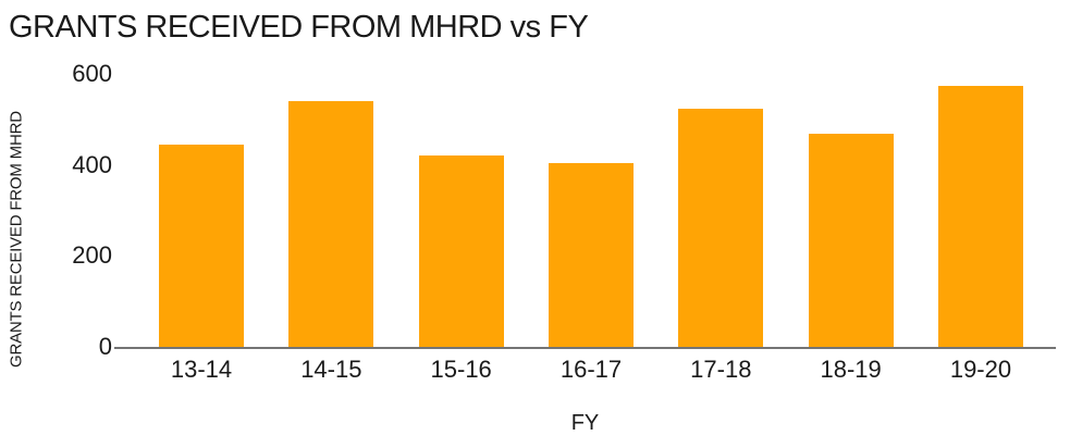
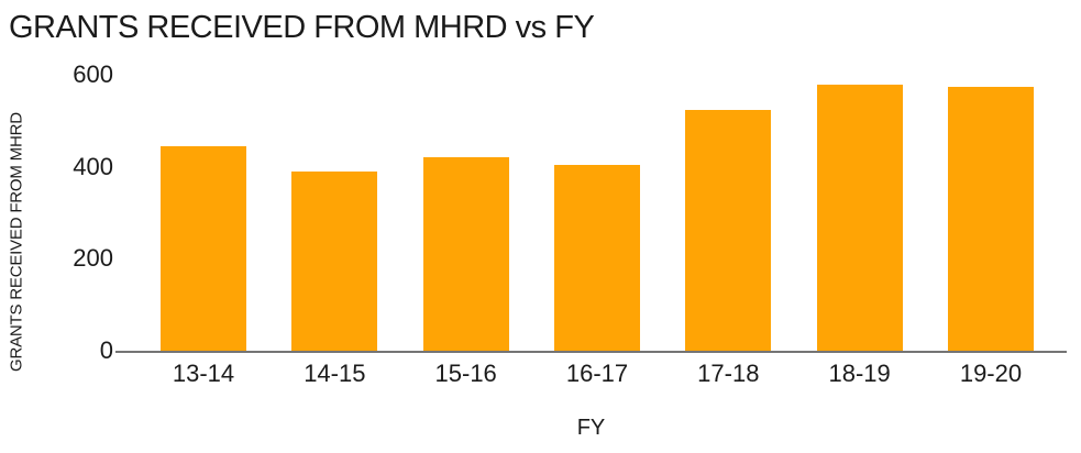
14-15: 540 -> 390
18-19: 470 -> 580
